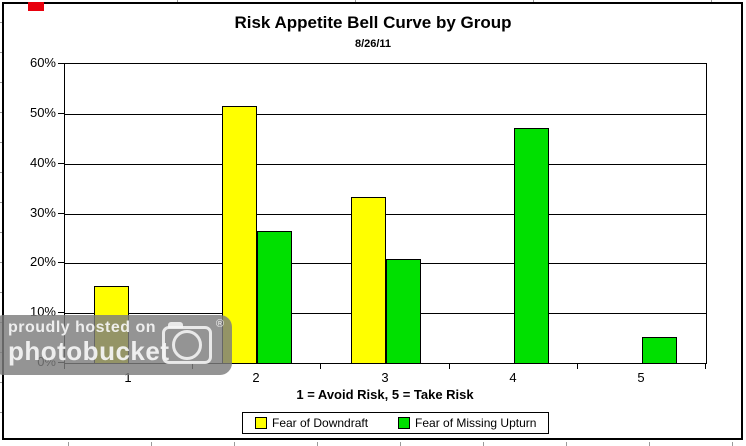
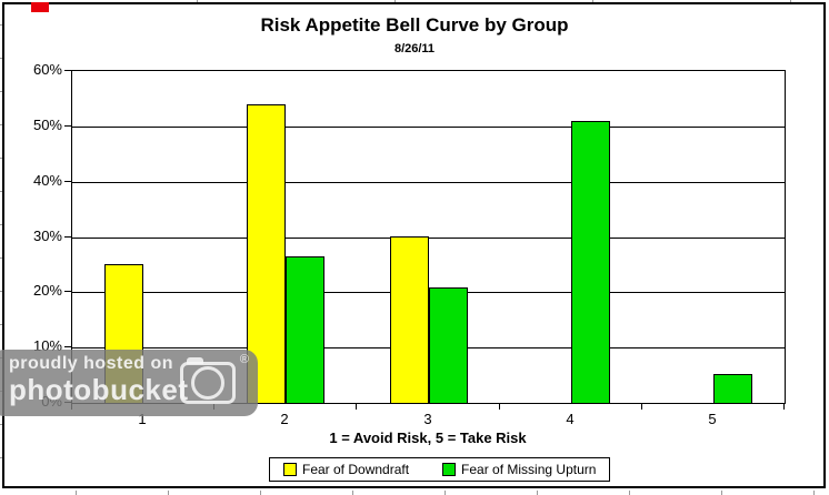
Fear of Downdraft/1: 15% -> 25%
Fear of Downdraft/2: 52% -> 54%
Fear of Downdraft/3: 33% -> 30%
Fear of Missing Upturn/4: 47% -> 51%
